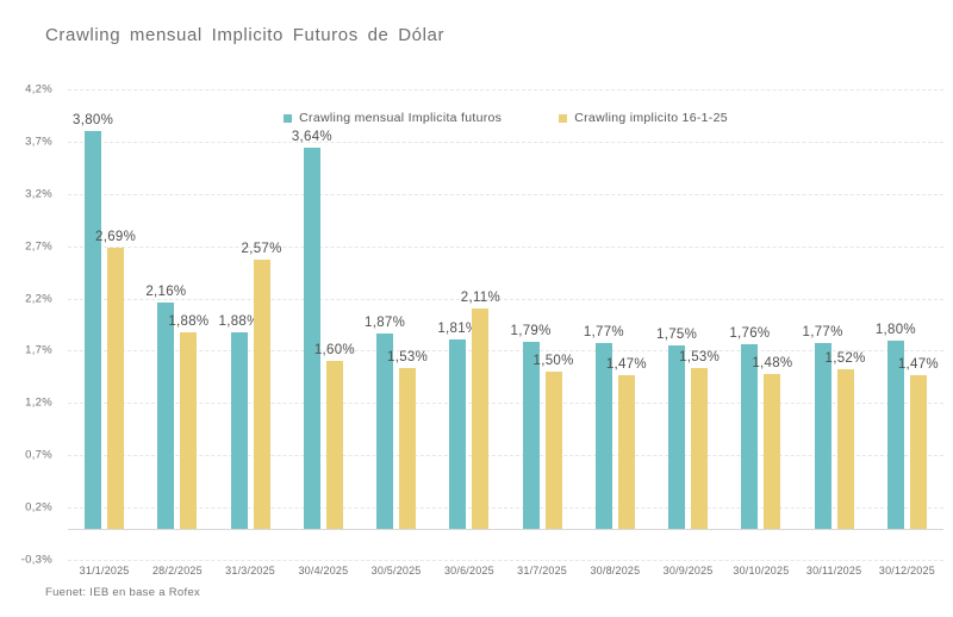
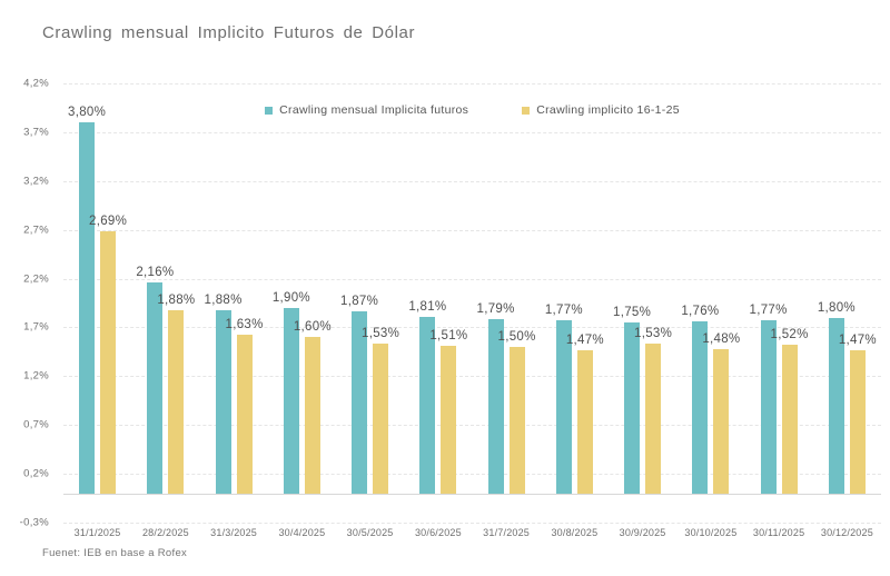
Crawling implicito 16-1-25/31/3/2025: 2,57% -> 1,63%
Crawling mensual Implicita futuros/30/4/2025: 3,64% -> 1,90%
Crawling implicito 16-1-25/30/6/2025: 2,11% -> 1,51%
